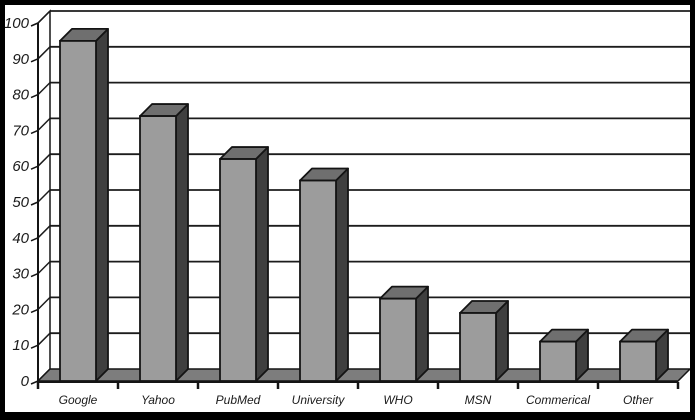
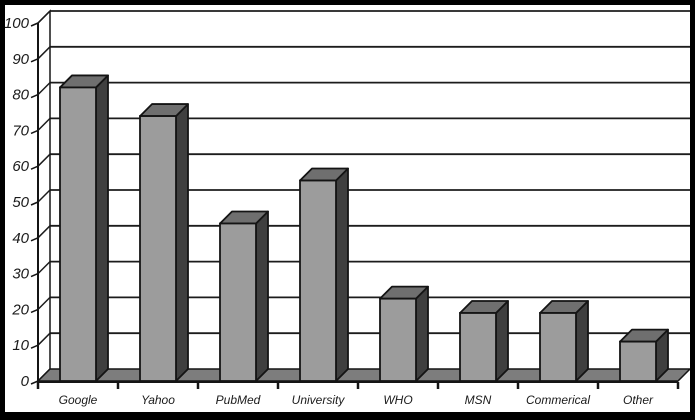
Google: 95 -> 82
PubMed: 62 -> 44
Commerical: 11 -> 19
